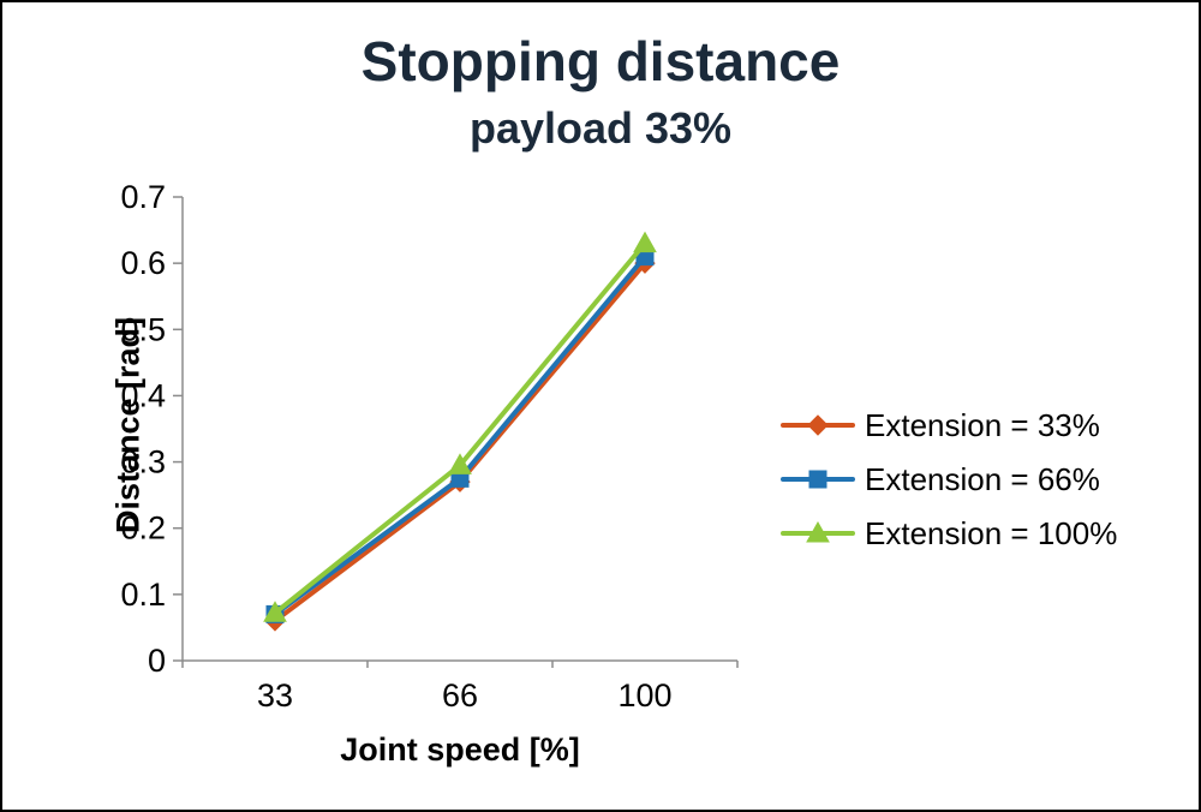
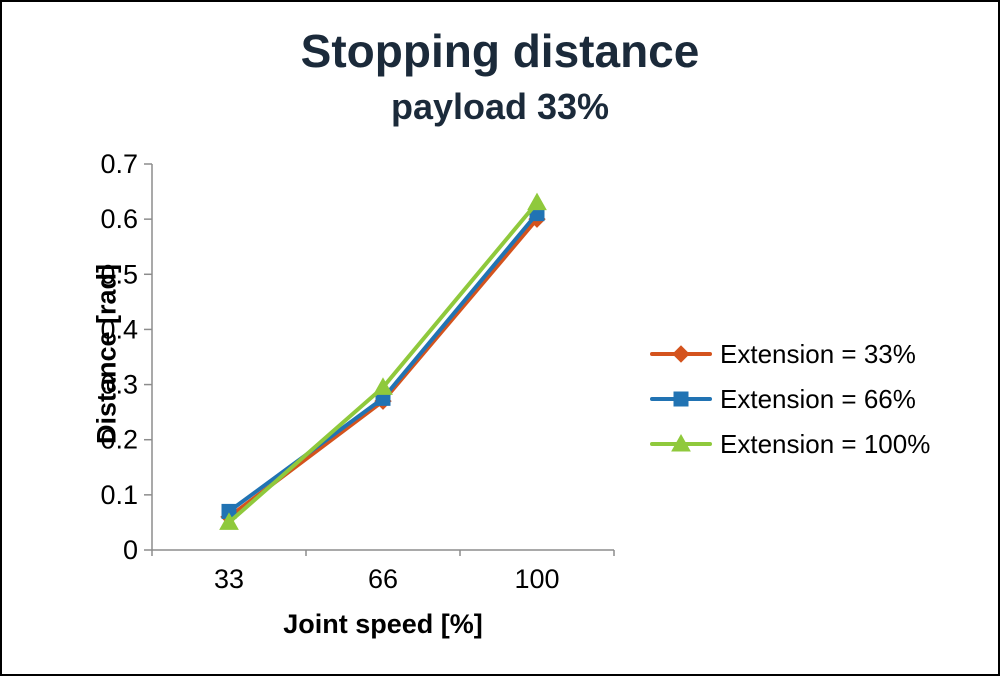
Extension = 100%/33: 0.07 -> 0.05
